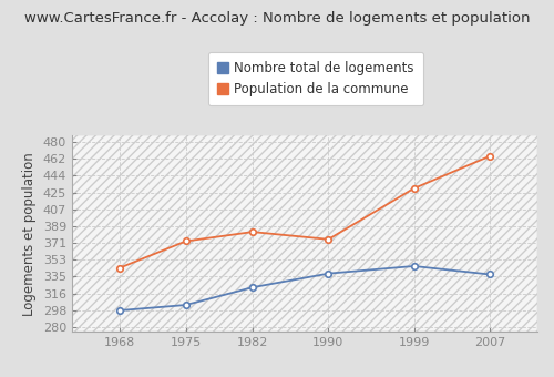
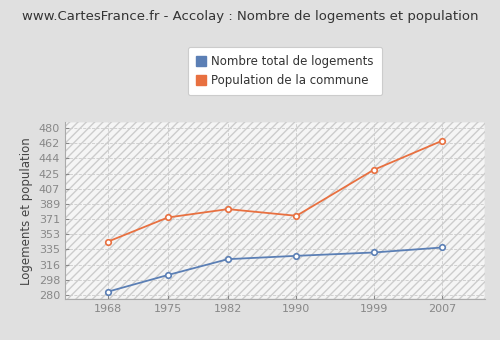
Nombre total de logements/1968: 298 -> 284
Nombre total de logements/1990: 338 -> 327
Nombre total de logements/1999: 346 -> 331
